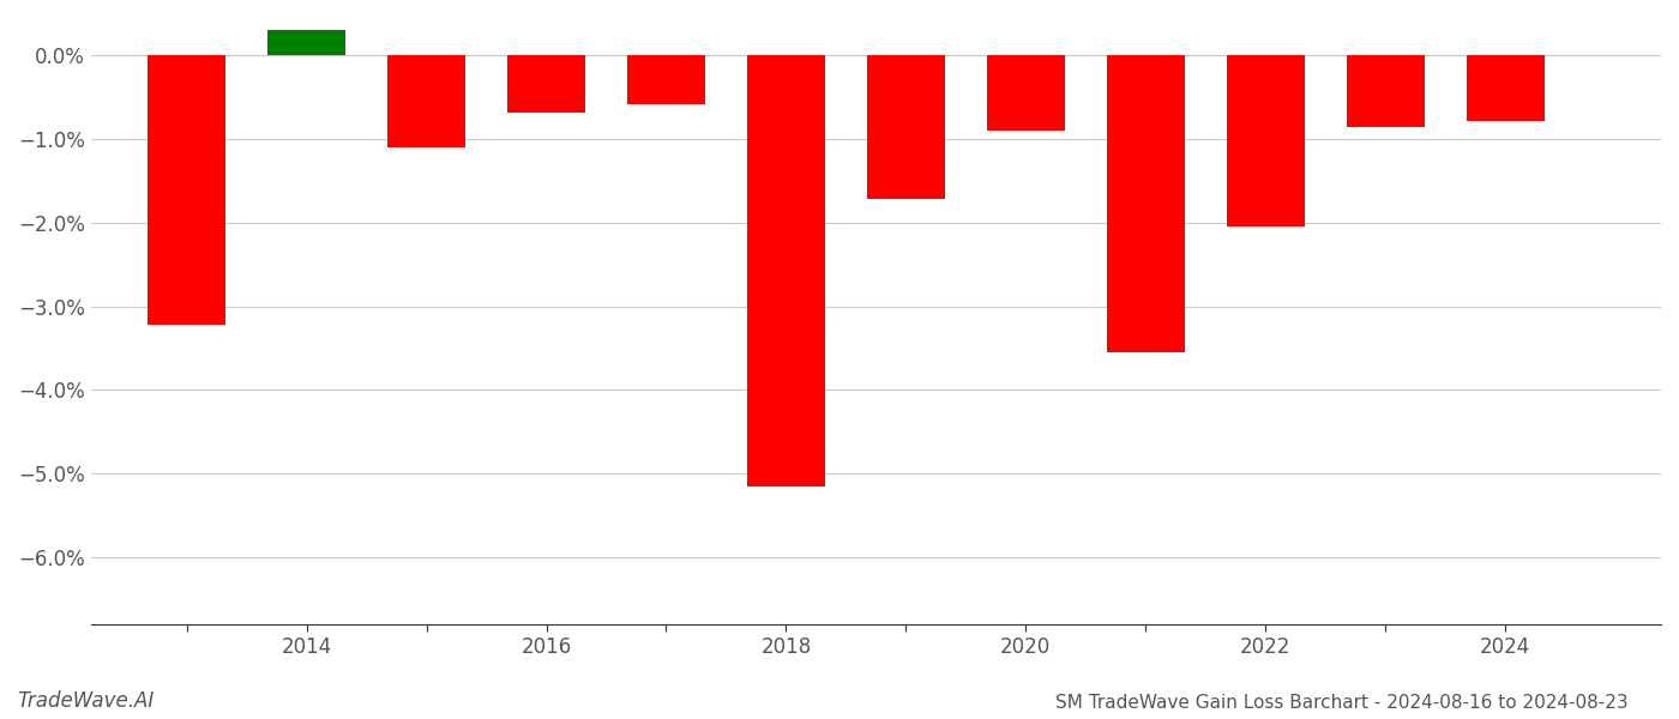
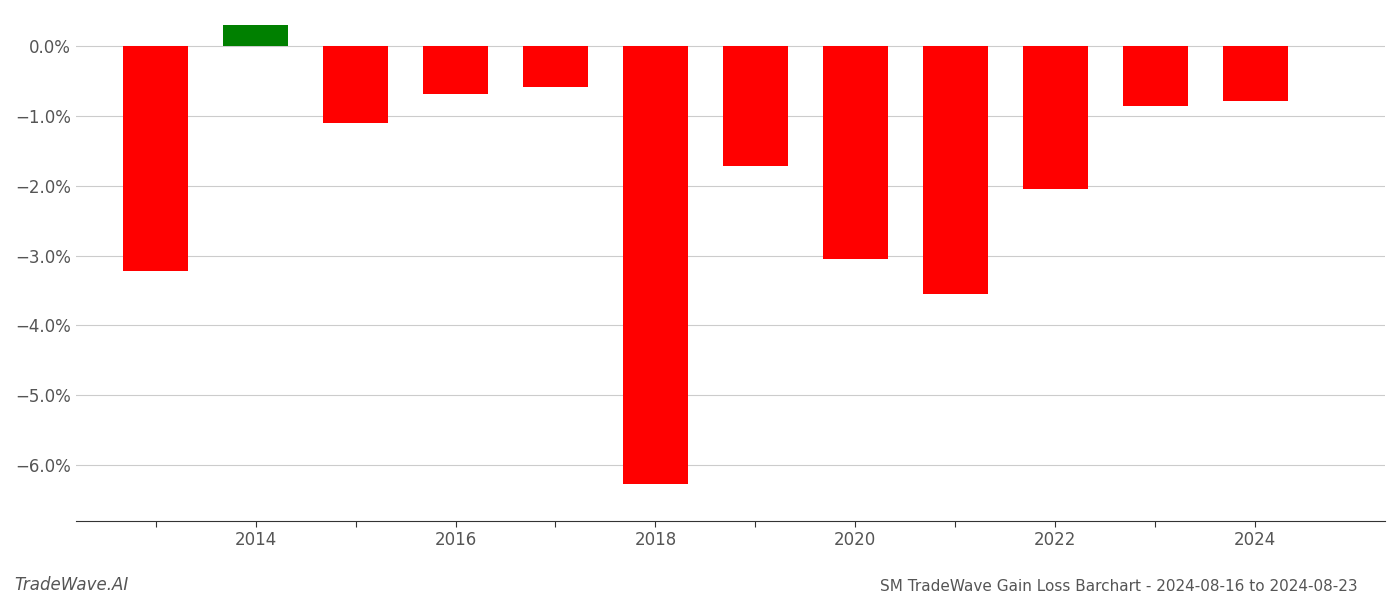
2018: -5.16% -> -6.28%
2020: -0.90% -> -3.05%
